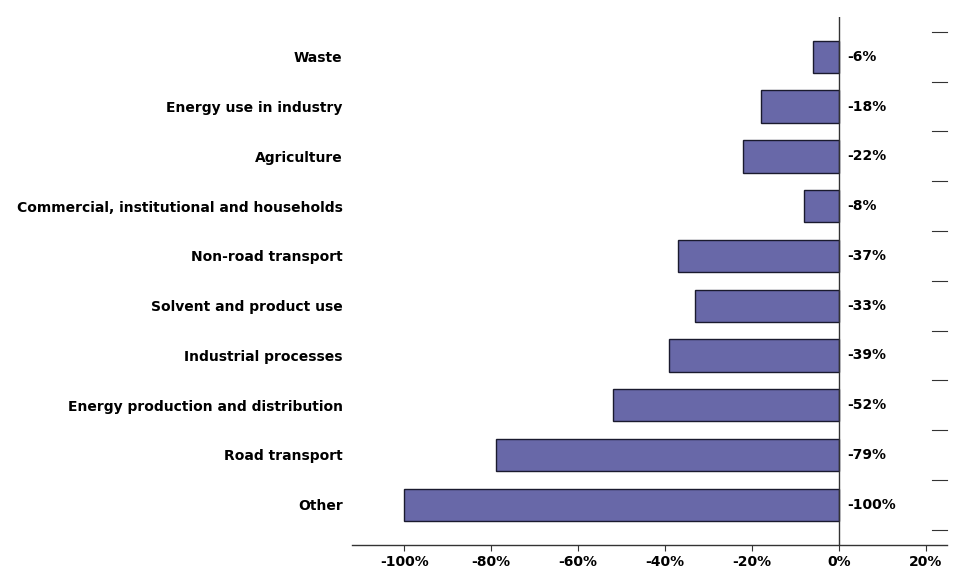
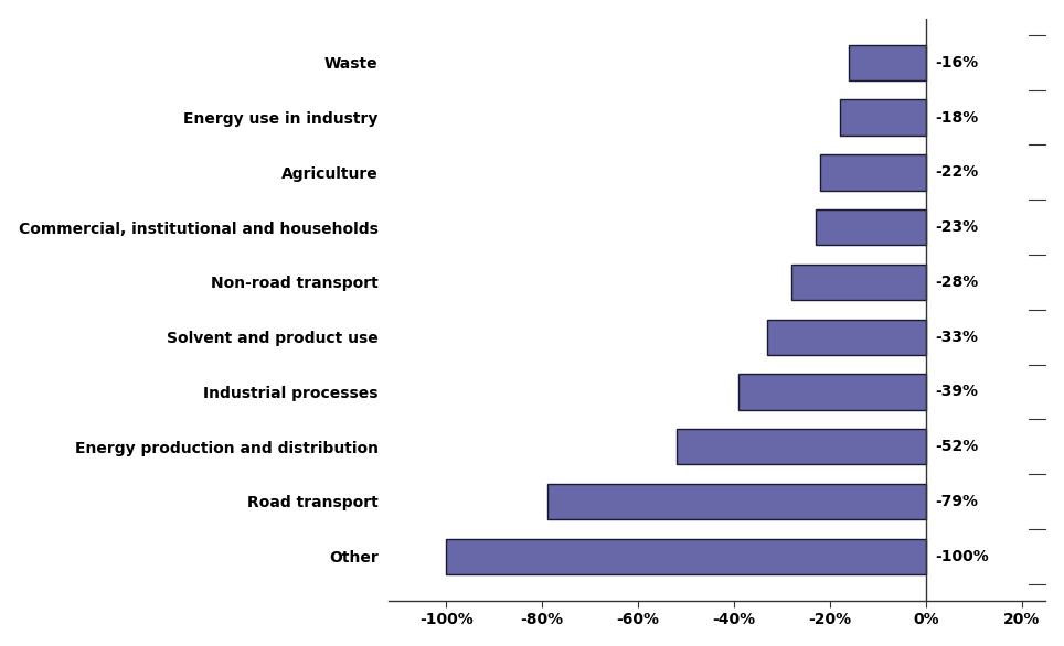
Waste: -6% -> -16%
Commercial, institutional and households: -8% -> -23%
Non-road transport: -37% -> -28%
